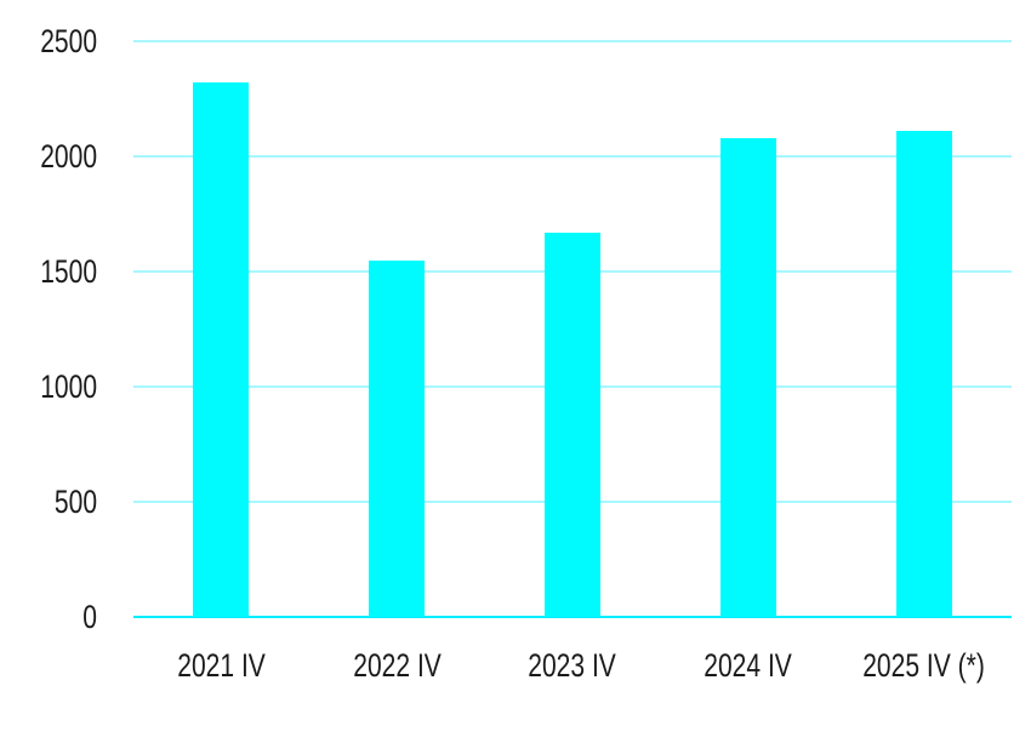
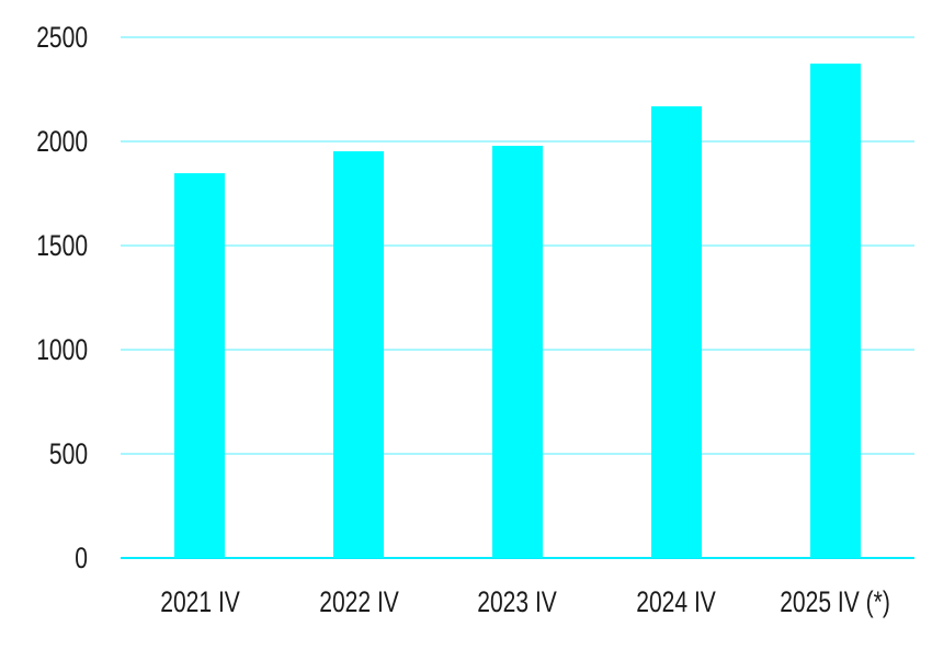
2021 IV: 2320 -> 1850
2022 IV: 1550 -> 1960
2023 IV: 1670 -> 1980
2024 IV: 2080 -> 2170
2025 IV (*): 2110 -> 2380
